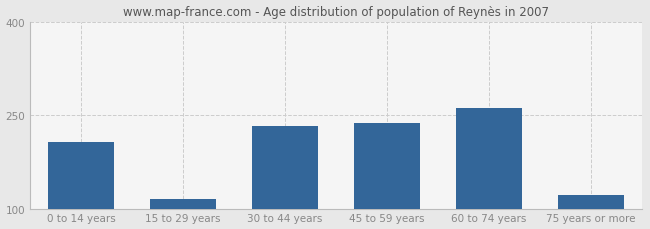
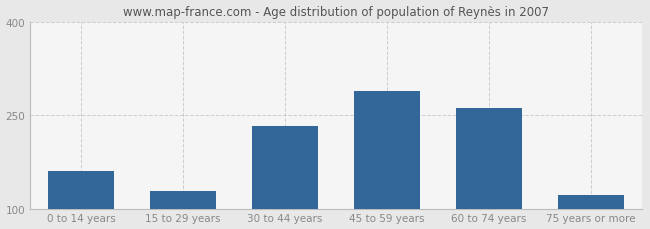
0 to 14 years: 206 -> 160
15 to 29 years: 116 -> 128
45 to 59 years: 238 -> 288
